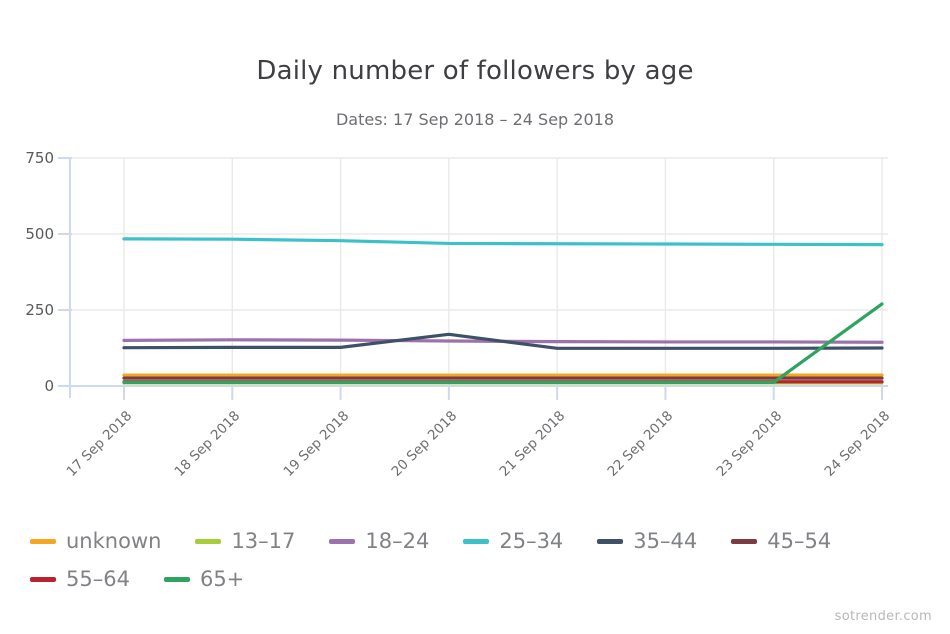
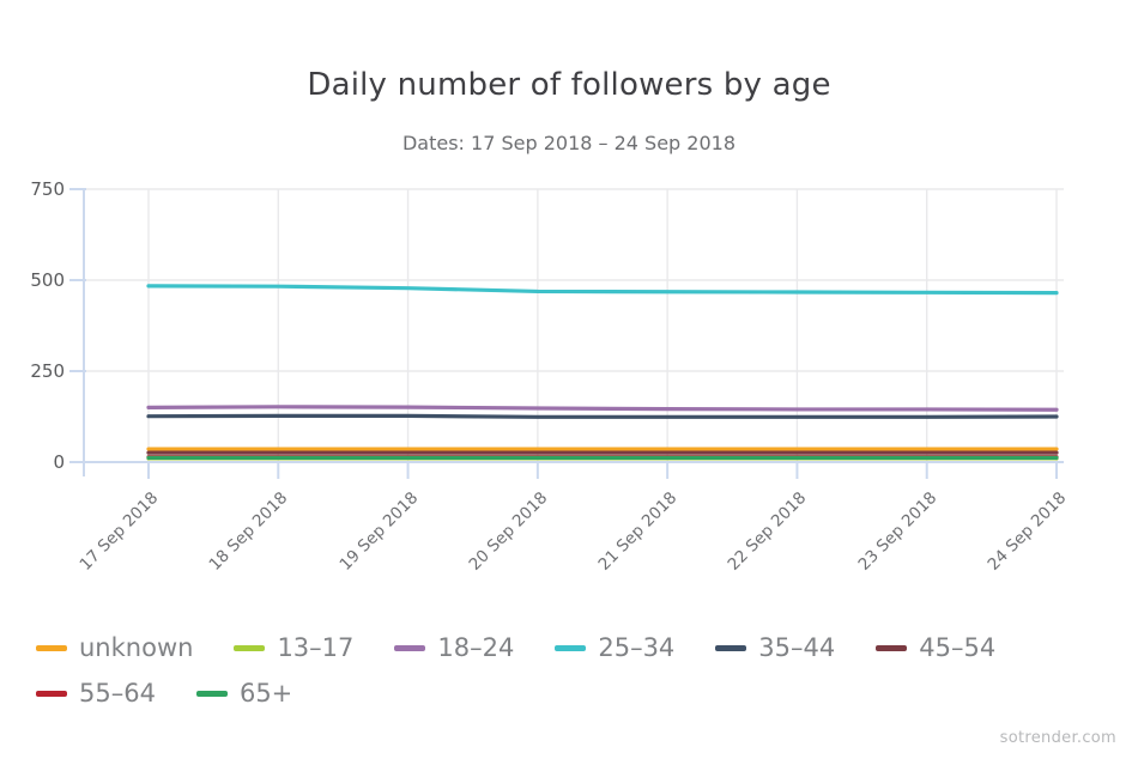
35–44/20 Sep 2018: 170 -> 120
65+/24 Sep 2018: 270 -> 10
